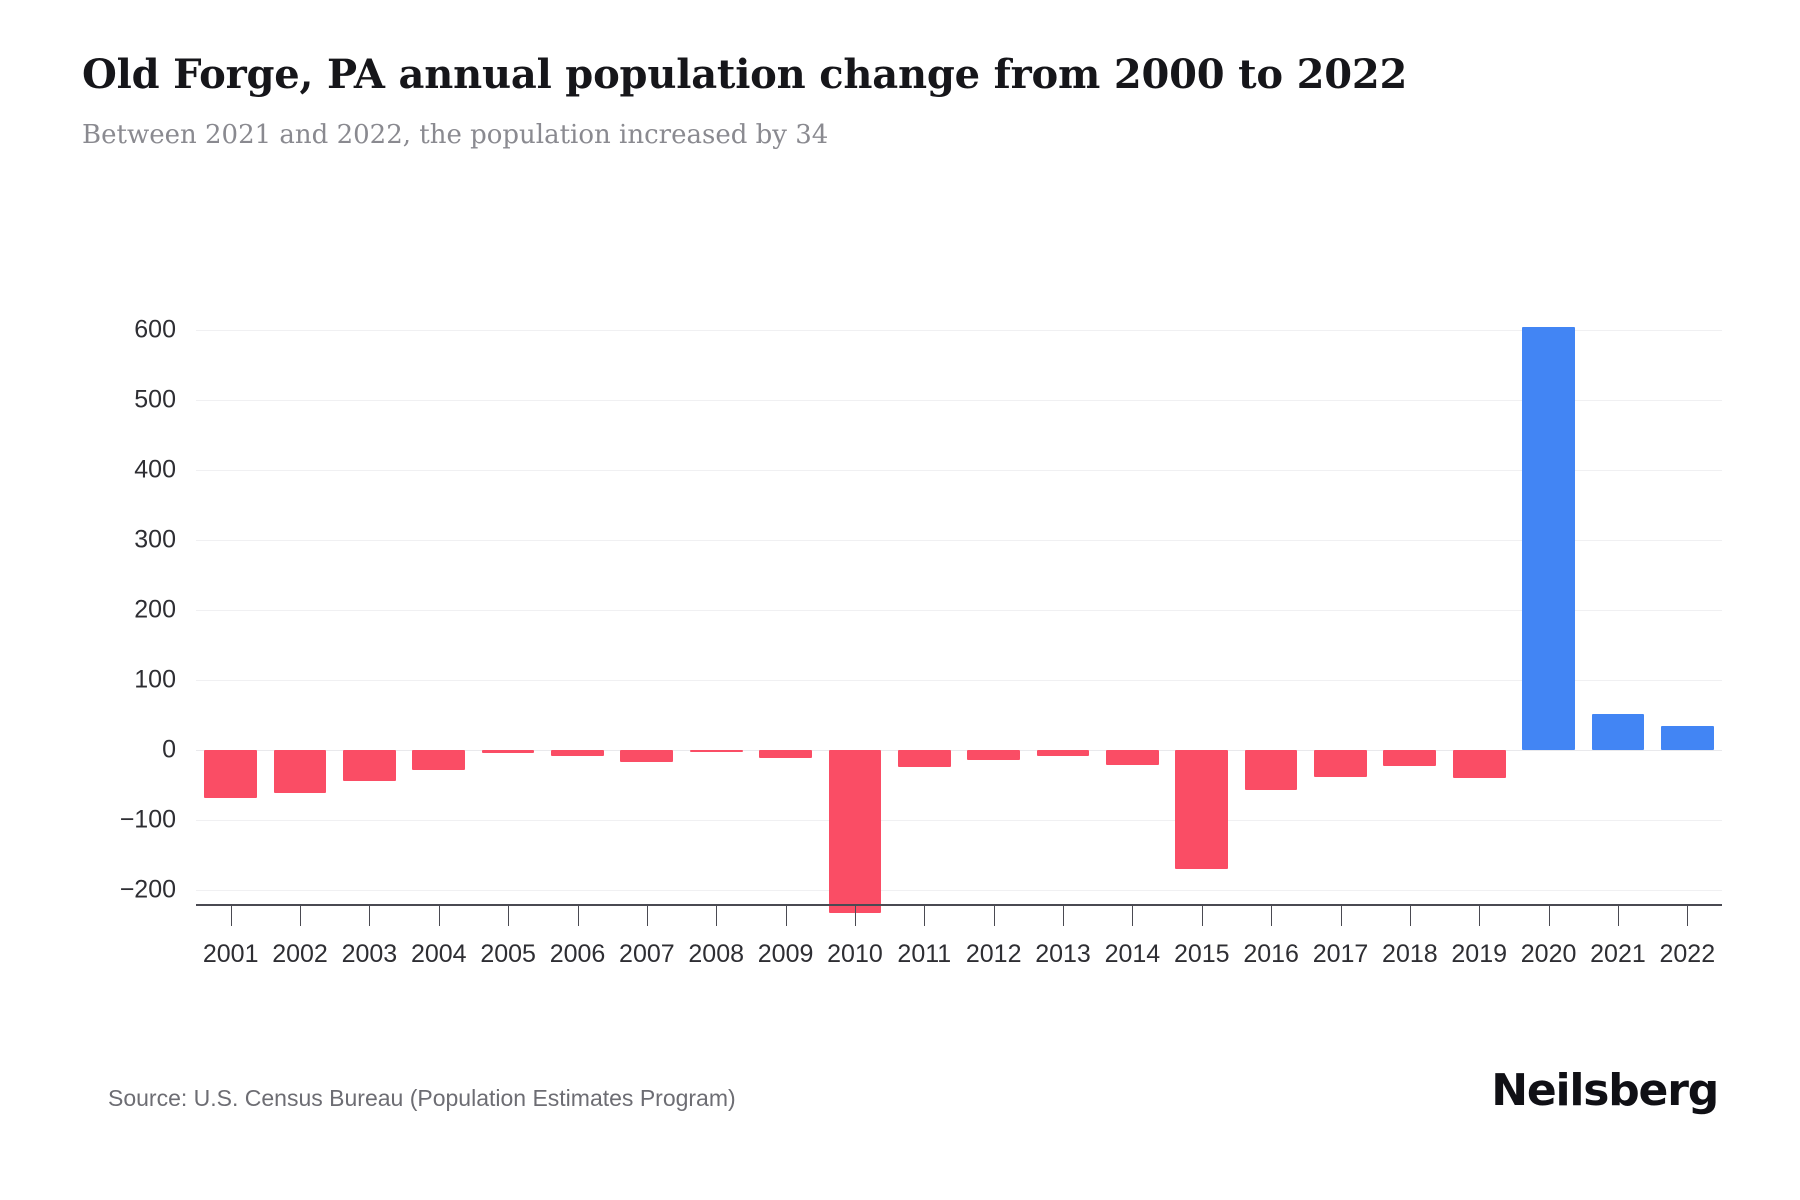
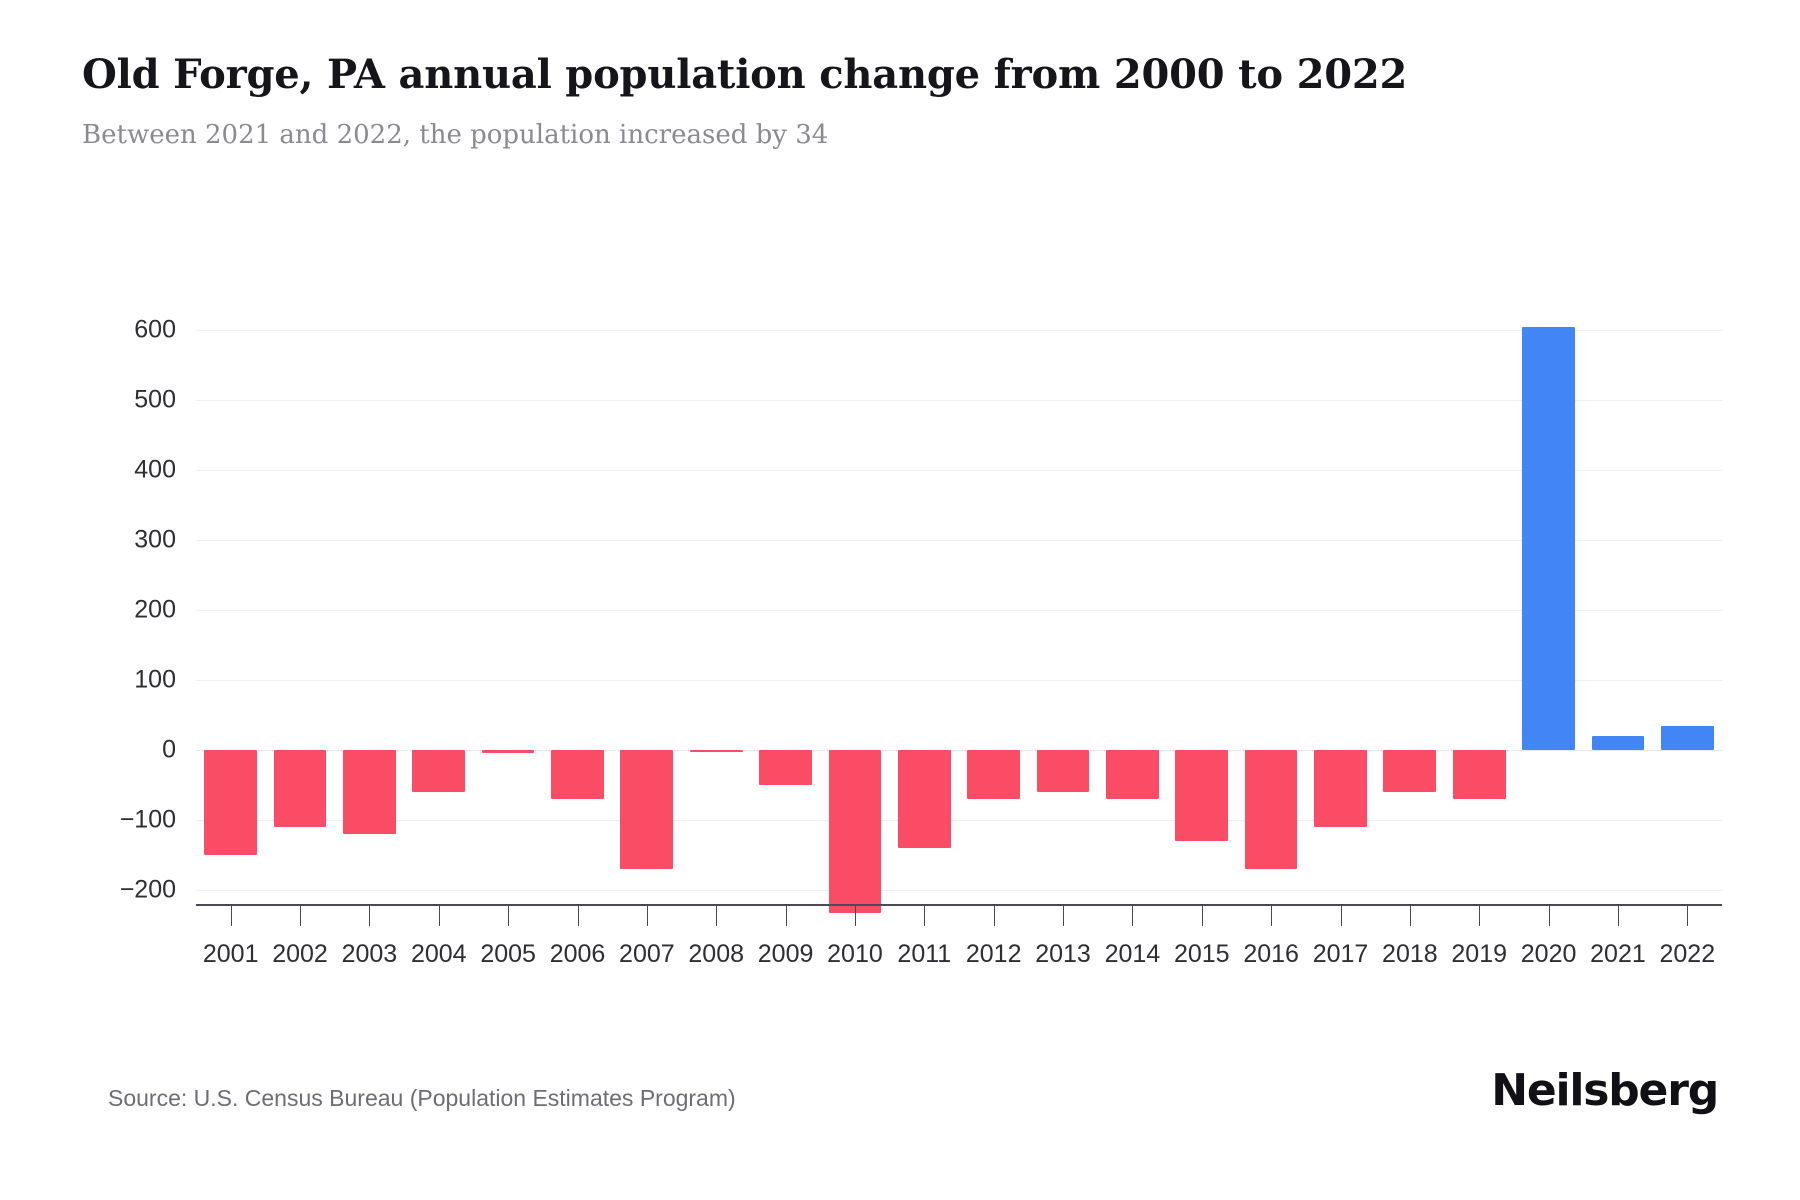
2001: -70 -> -150
2002: -60 -> -110
2003: -40 -> -120
2004: -30 -> -60
2006: -10 -> -70
2007: -20 -> -170
2009: -10 -> -50
2011: -20 -> -140
2012: -10 -> -70
2013: -10 -> -60
2014: -20 -> -70
2015: -170 -> -130
2016: -60 -> -170
2017: -40 -> -110
2018: -20 -> -60
2019: -40 -> -70
2021: 50 -> 20
